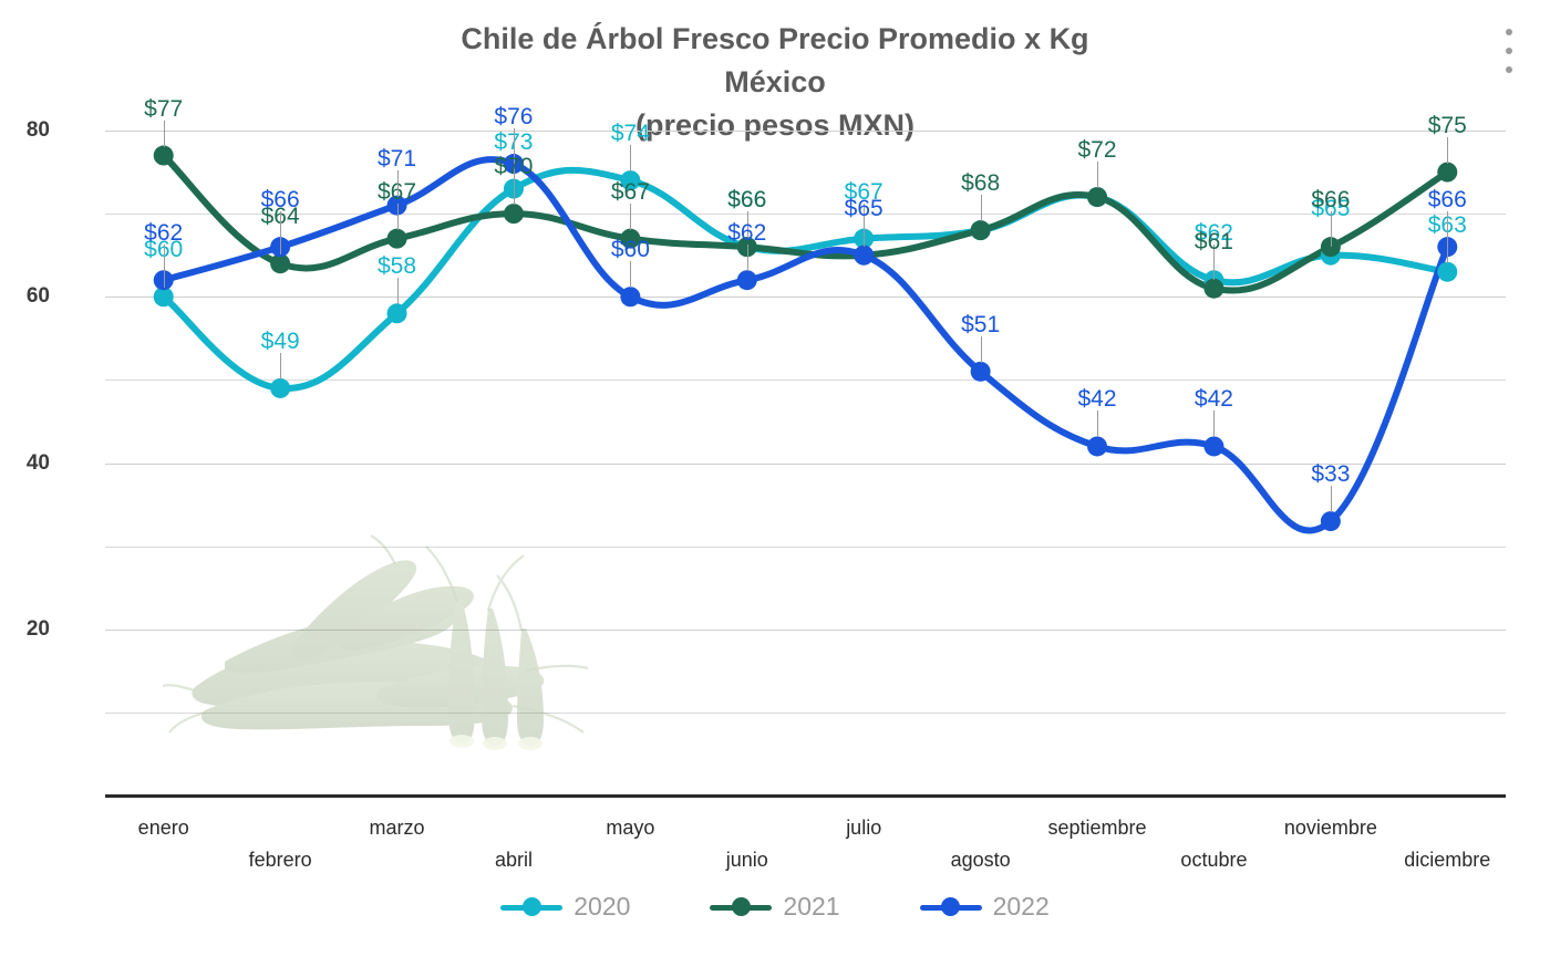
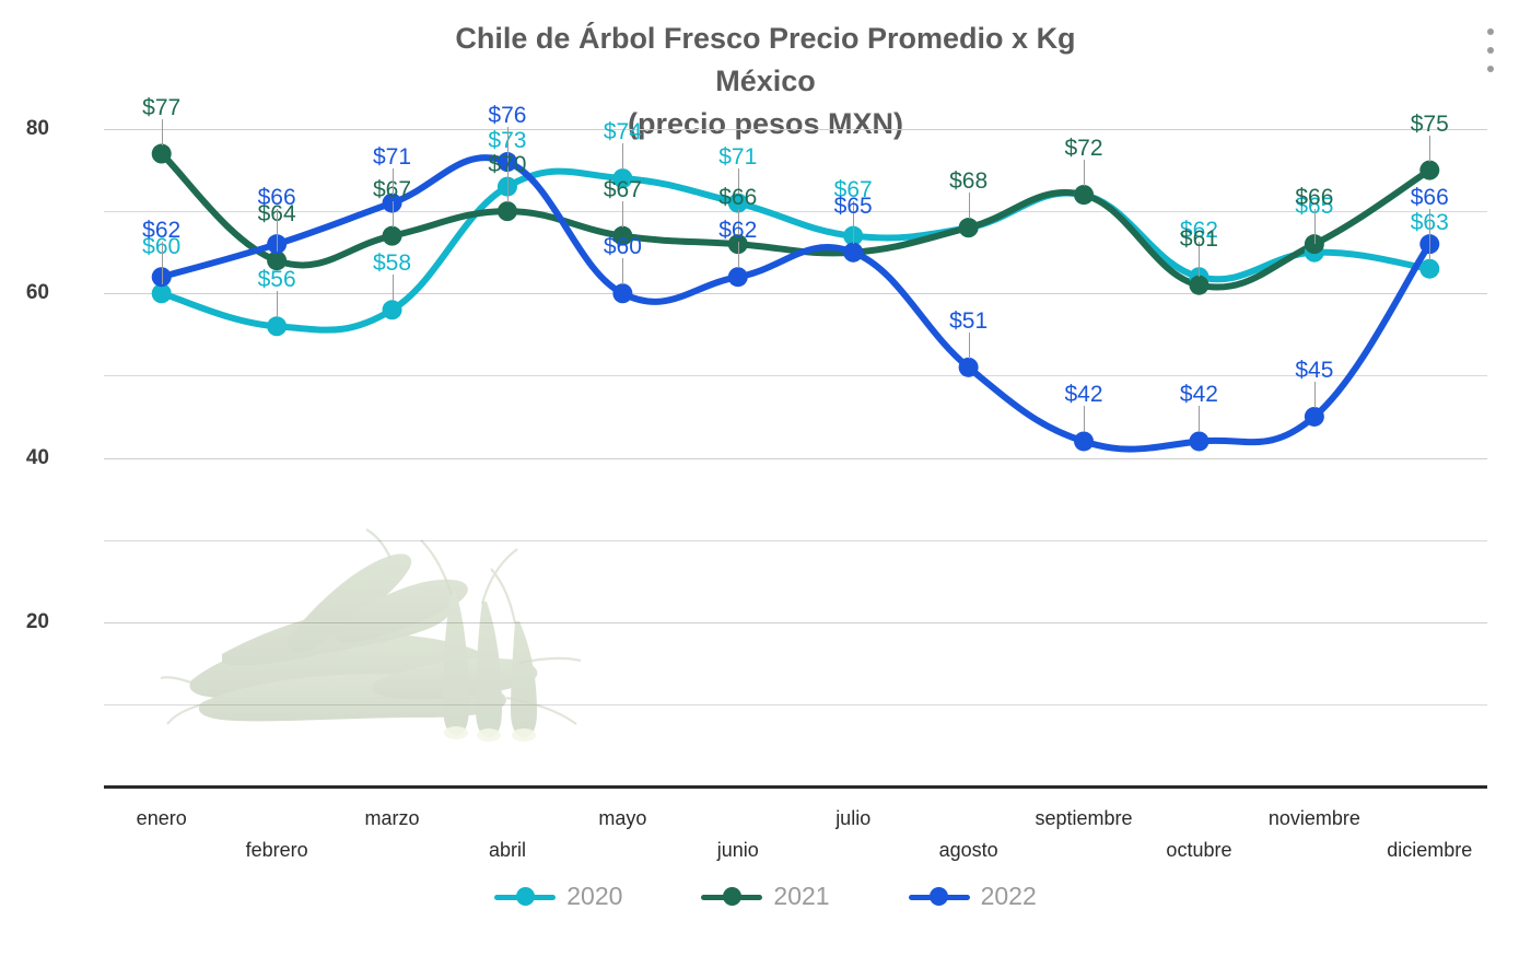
2020/febrero: $49 -> $56
2020/junio: $66 -> $71
2022/noviembre: $33 -> $45
